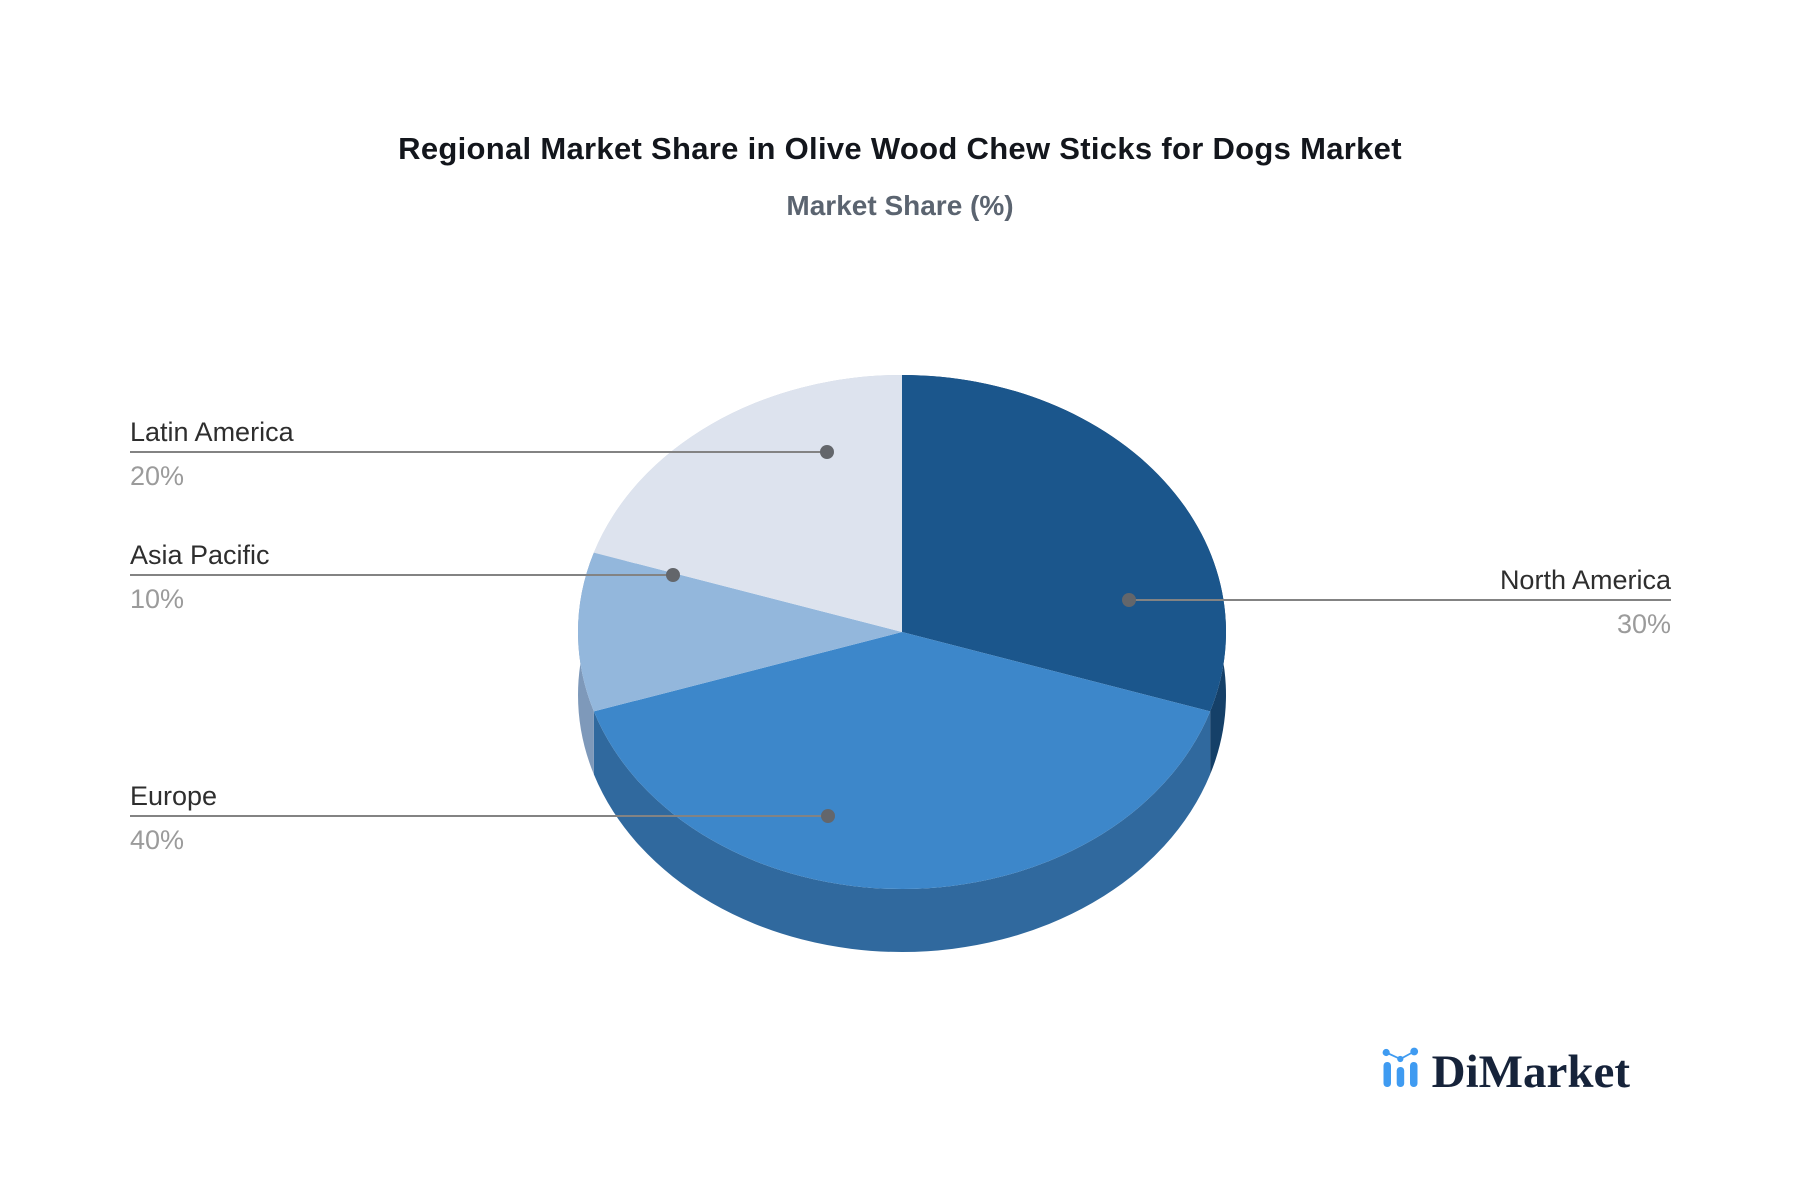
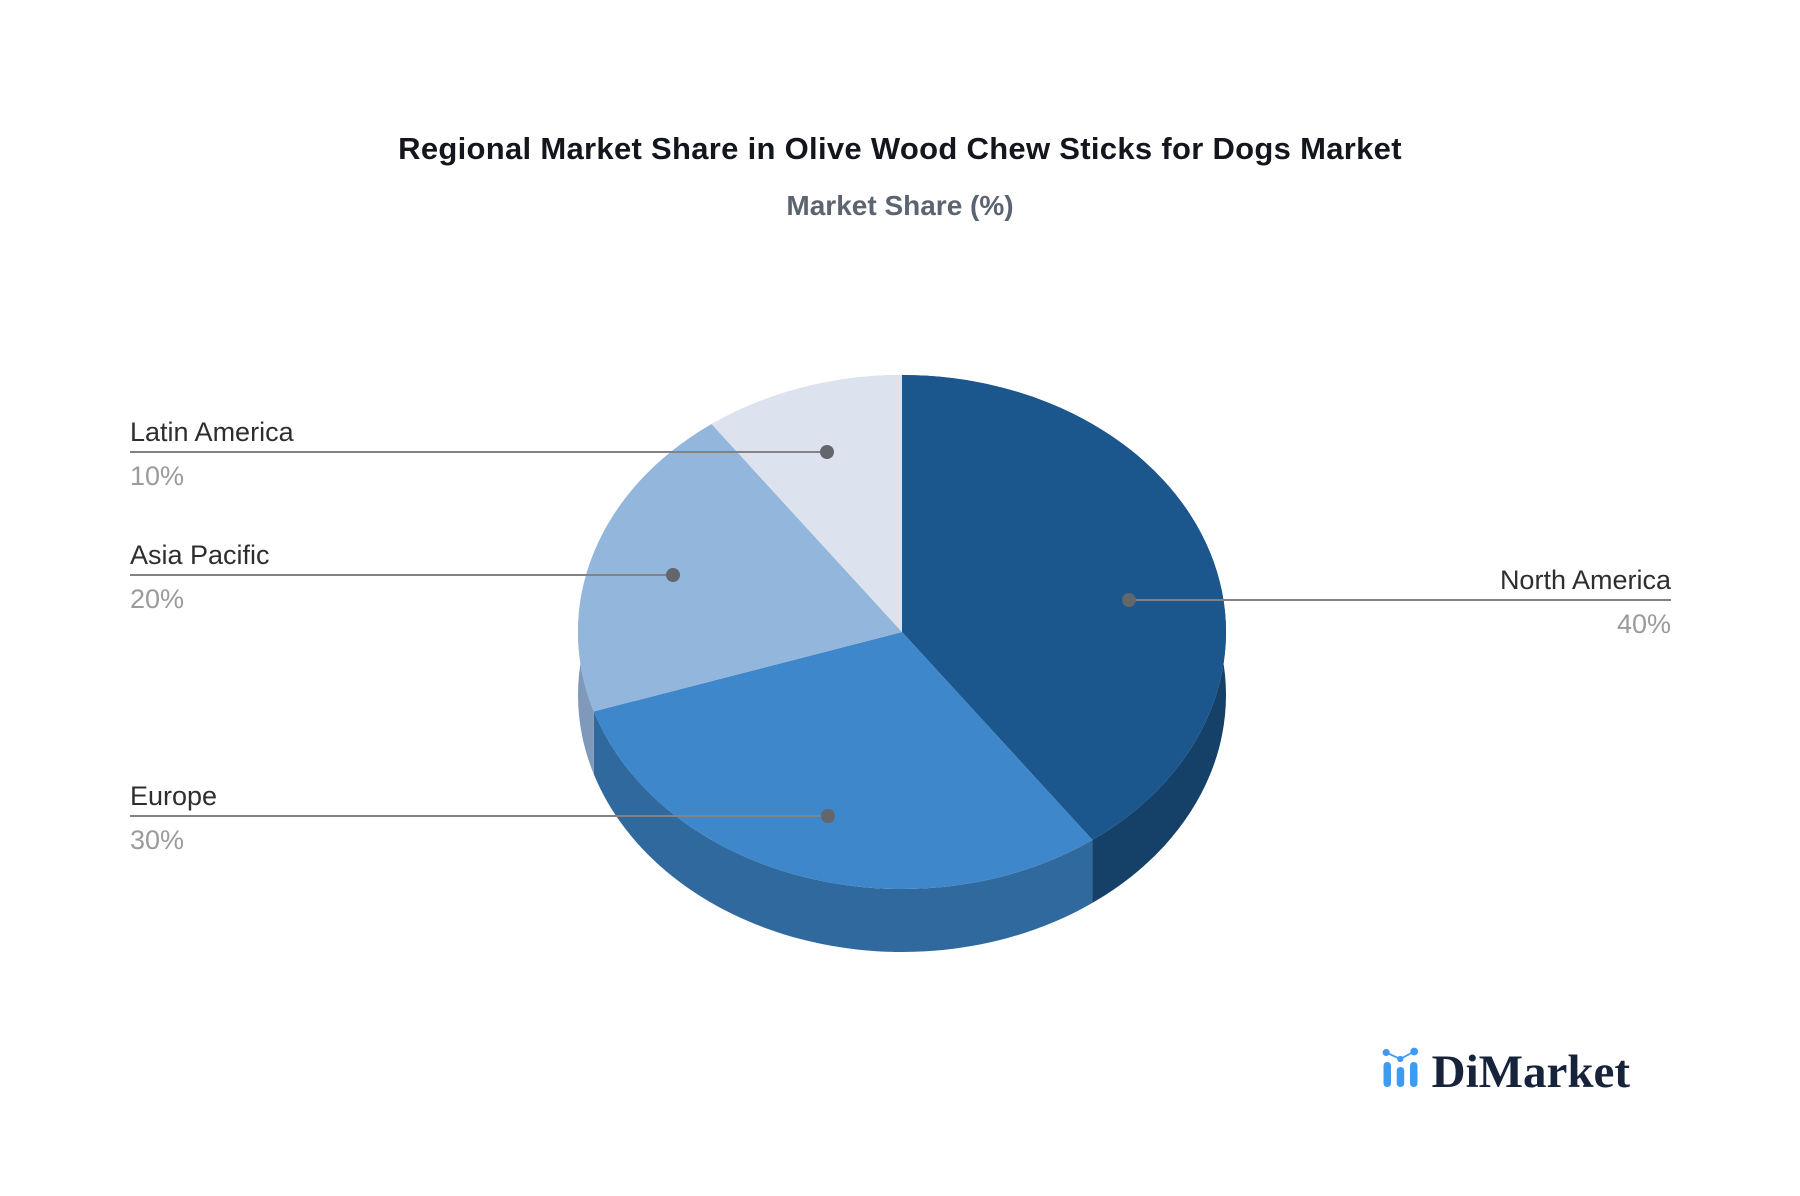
North America: 30% -> 40%
Europe: 40% -> 30%
Asia Pacific: 10% -> 20%
Latin America: 20% -> 10%
